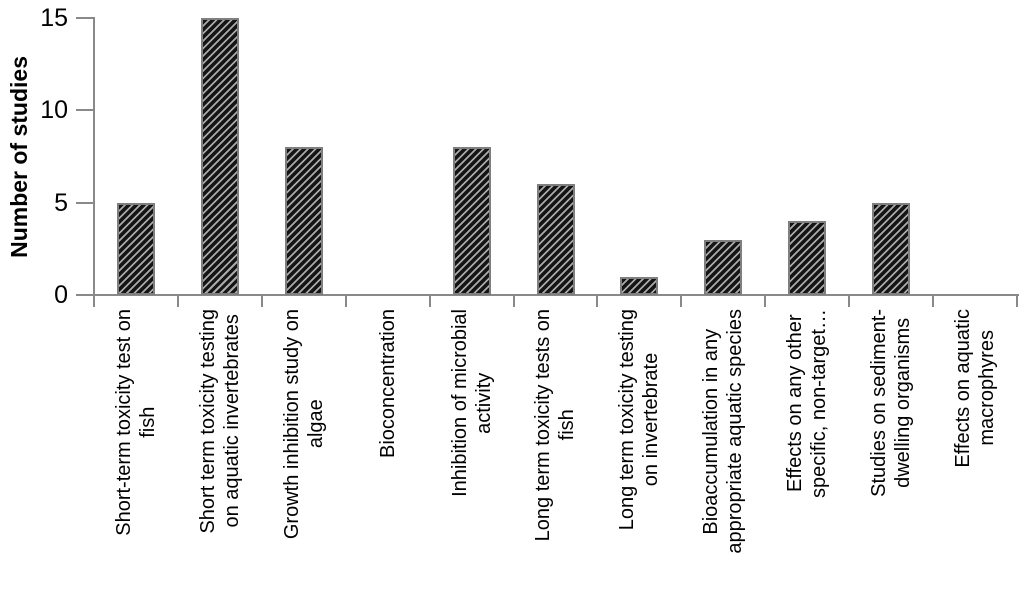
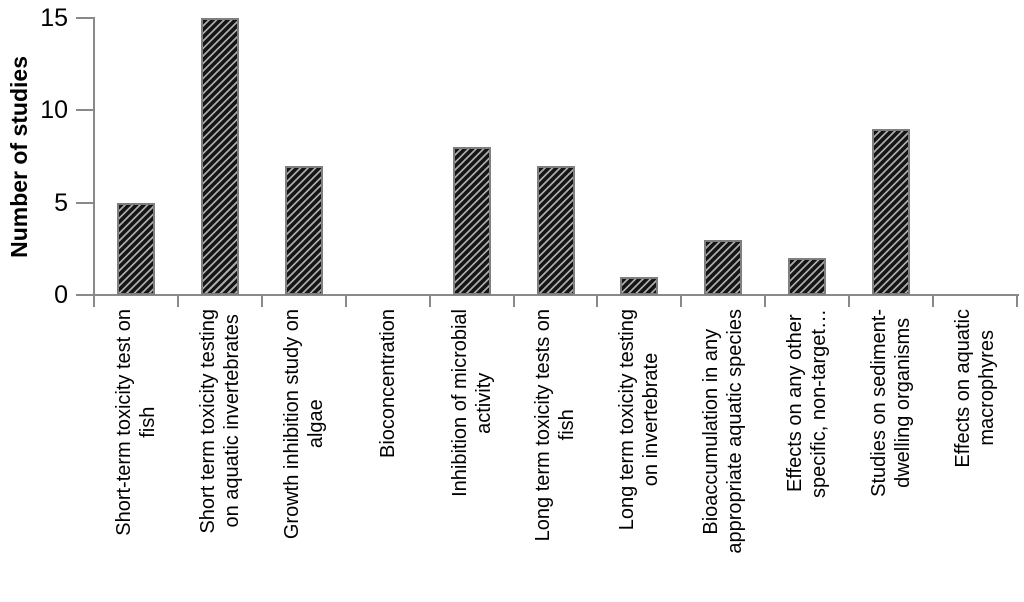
Growth inhibition study on algae: 8 -> 7
Long term toxicity tests on fish: 6 -> 7
Effects on any other specific, non-target…: 4 -> 2
Studies on sediment- dwelling organisms: 5 -> 9
